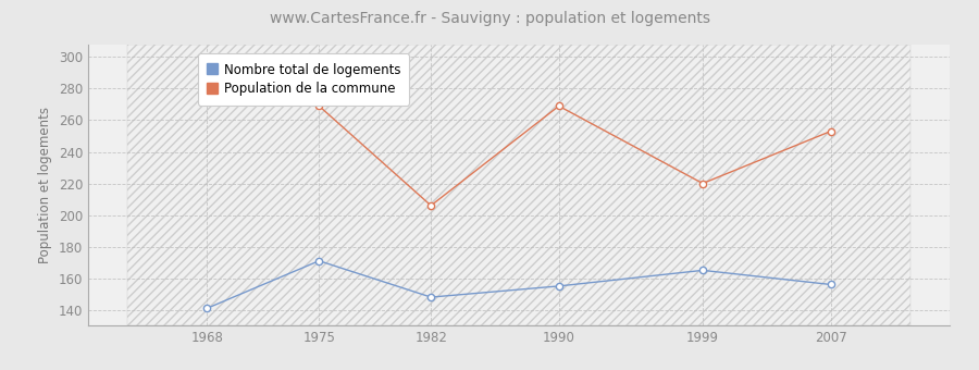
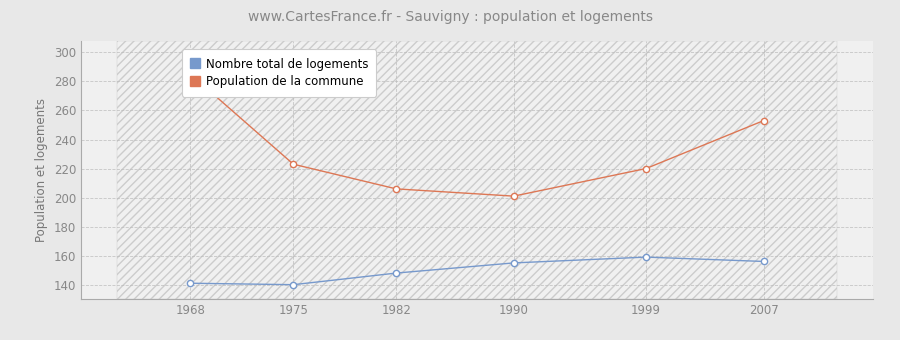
Nombre total de logements/1975: 171 -> 140
Population de la commune/1975: 269 -> 223
Population de la commune/1990: 269 -> 201
Nombre total de logements/1999: 165 -> 159
